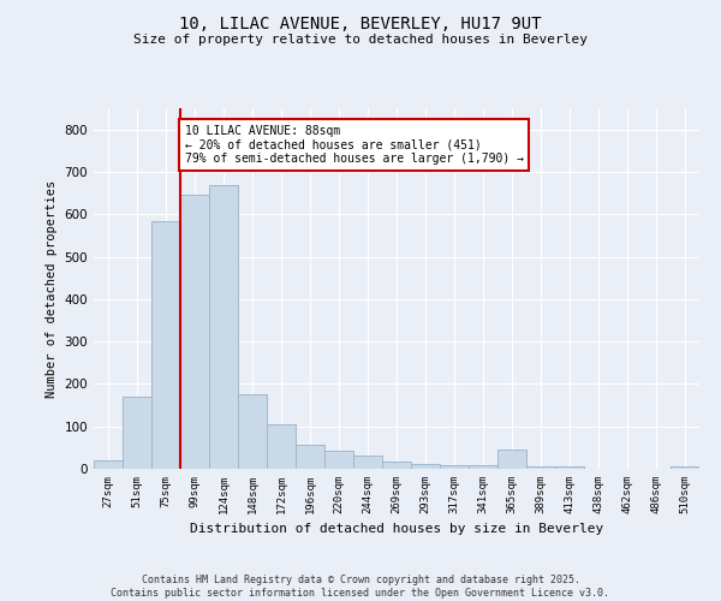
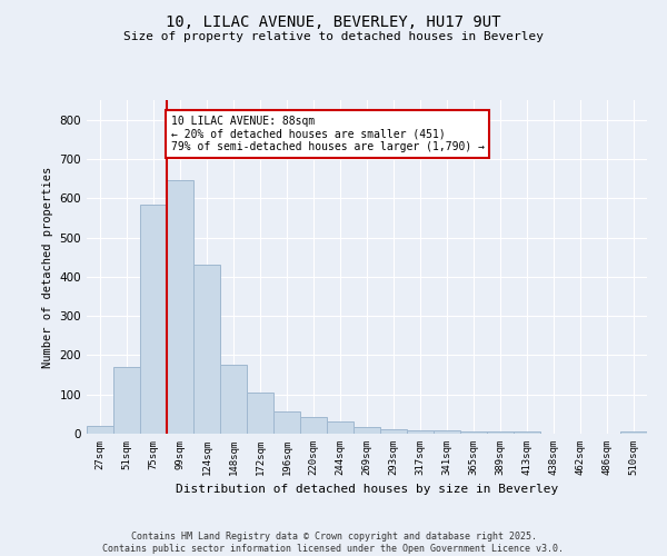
124sqm: 670 -> 430
365sqm: 45 -> 6
